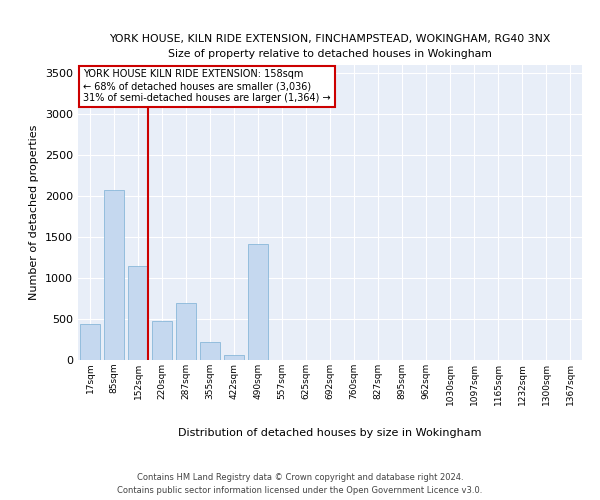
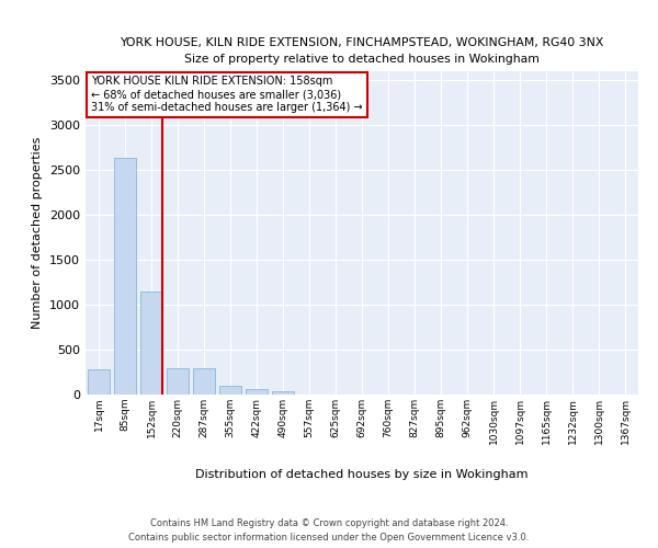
17sqm: 440 -> 280
85sqm: 2080 -> 2640
220sqm: 480 -> 290
287sqm: 700 -> 290
355sqm: 220 -> 100
490sqm: 1420 -> 40
